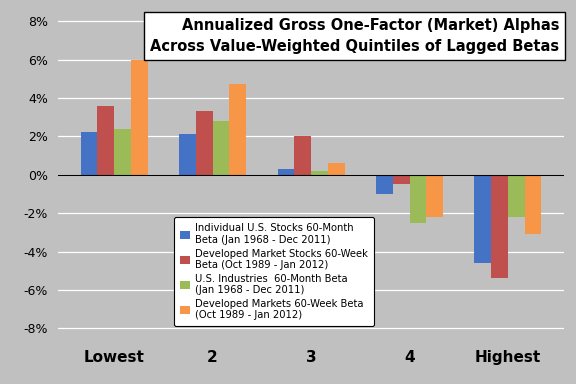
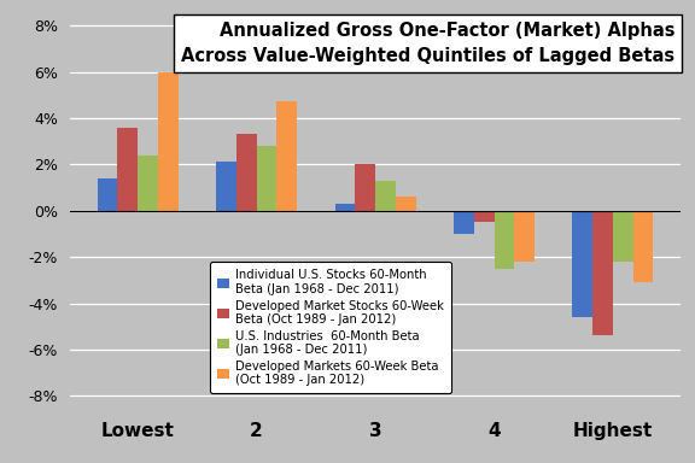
Individual U.S. Stocks 60-Month Beta (Jan 1968 - Dec 2011)/Lowest: 2.2% -> 1.4%
U.S. Industries 60-Month Beta (Jan 1968 - Dec 2011)/3: 0.2% -> 1.3%
